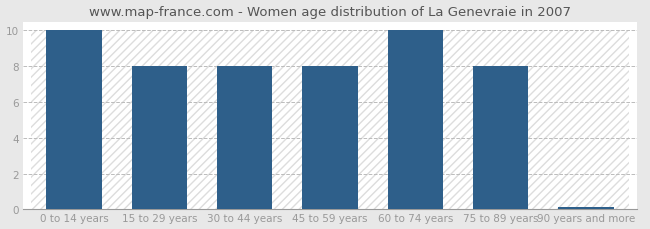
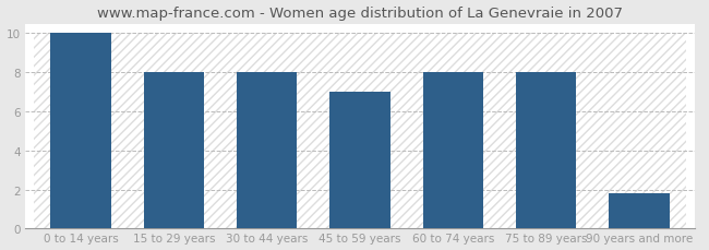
45 to 59 years: 8.0 -> 7.0
60 to 74 years: 10.0 -> 8.0
90 years and more: 0.1 -> 1.8
